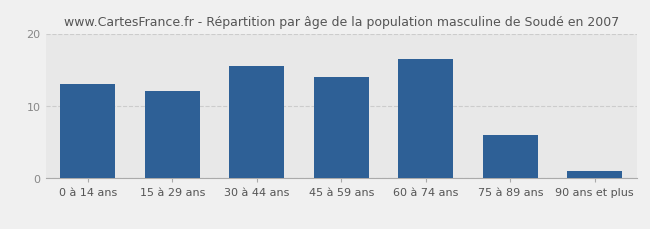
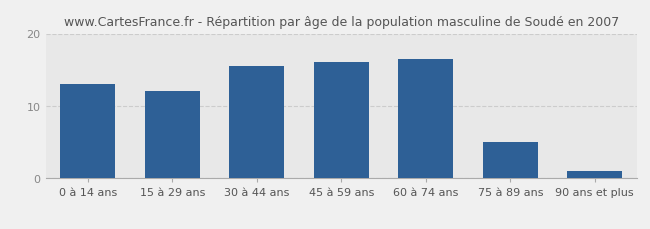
45 à 59 ans: 14.0 -> 16.0
75 à 89 ans: 6.0 -> 5.0
